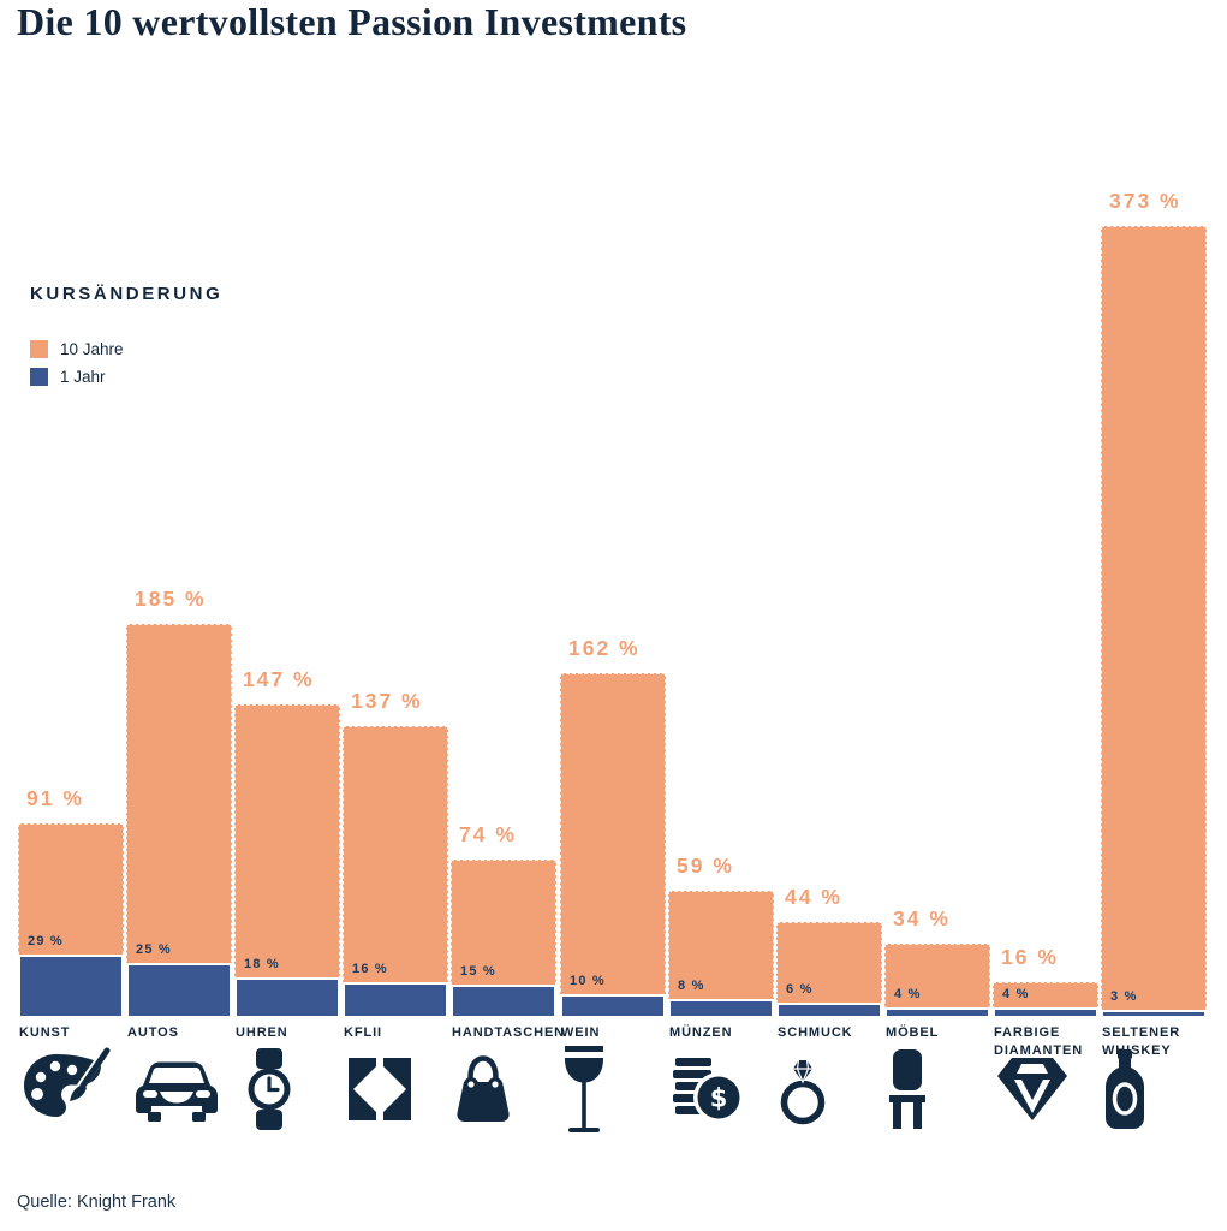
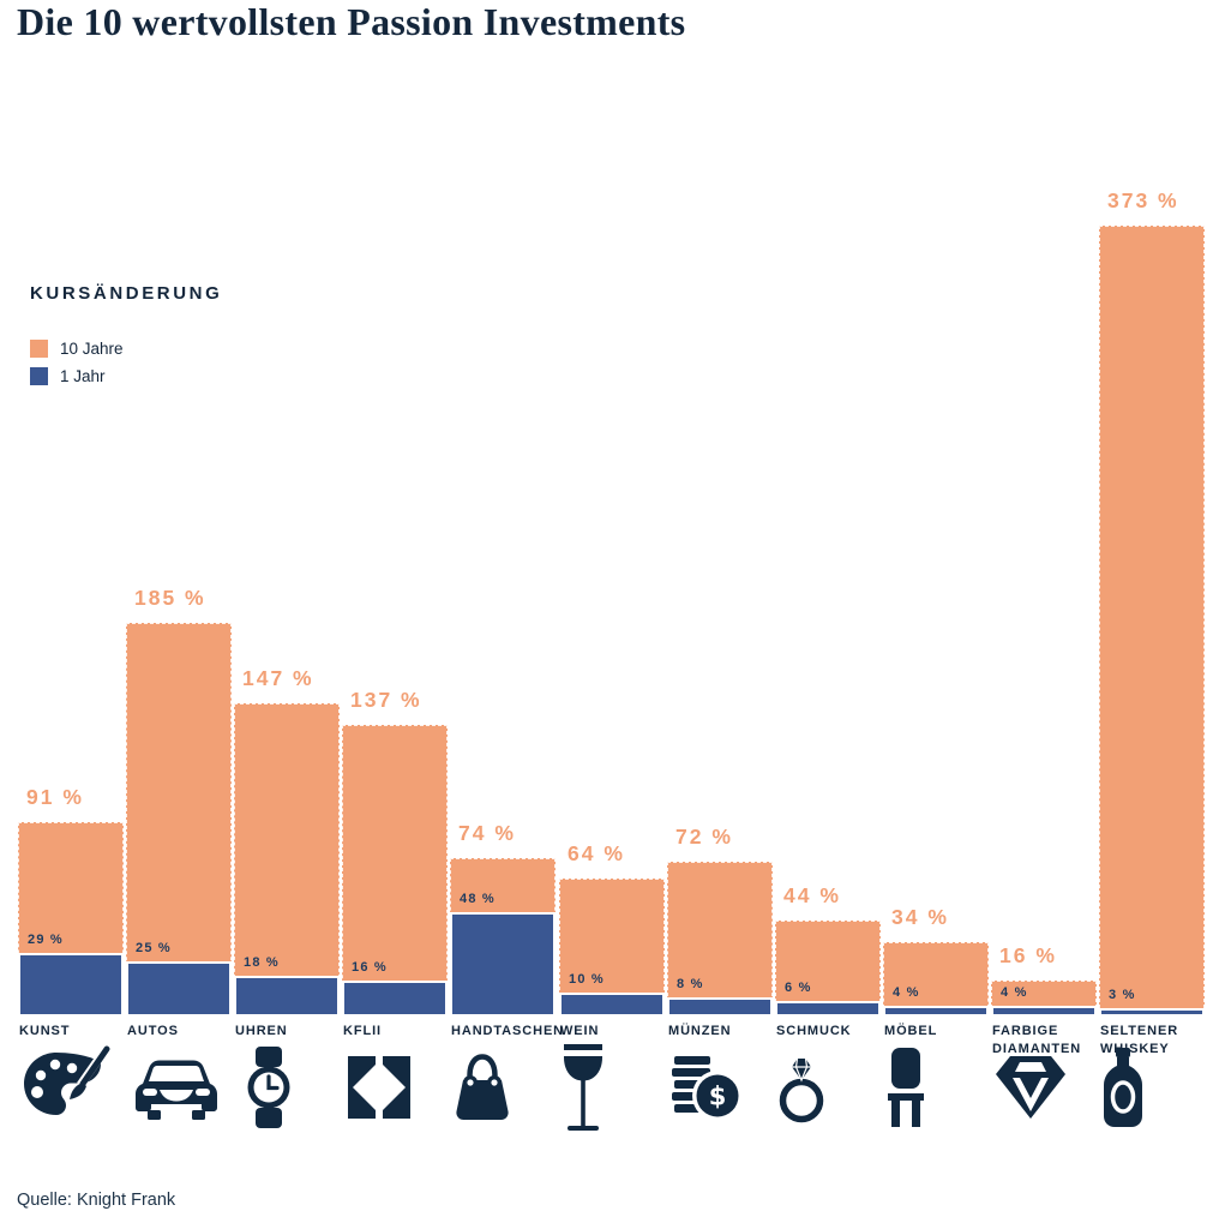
1 Jahr/HANDTASCHEN: 15 -> 48
10 Jahre/WEIN: 162 -> 64
10 Jahre/MÜNZEN: 59 -> 72
